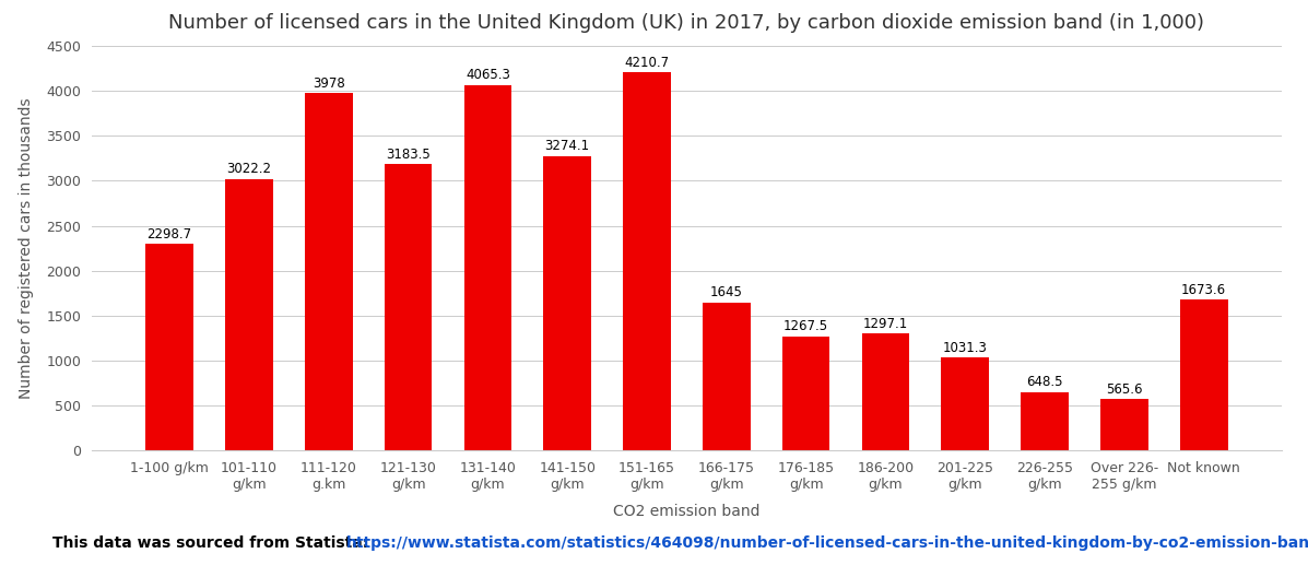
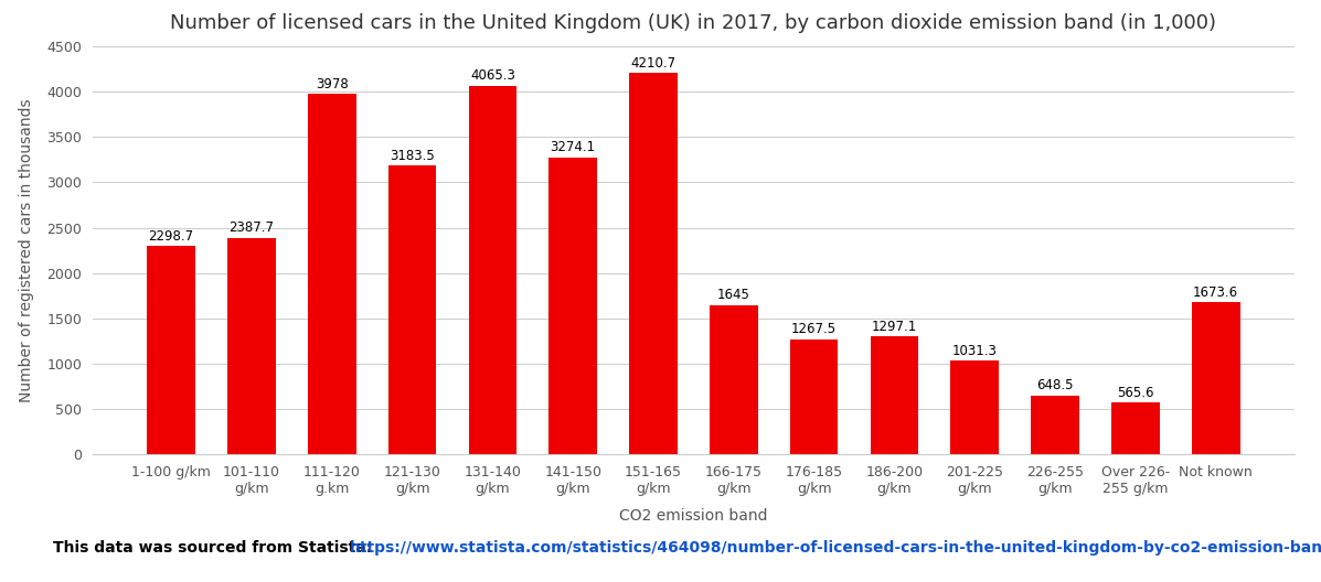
101-110 g/km: 3022.2 -> 2387.7
